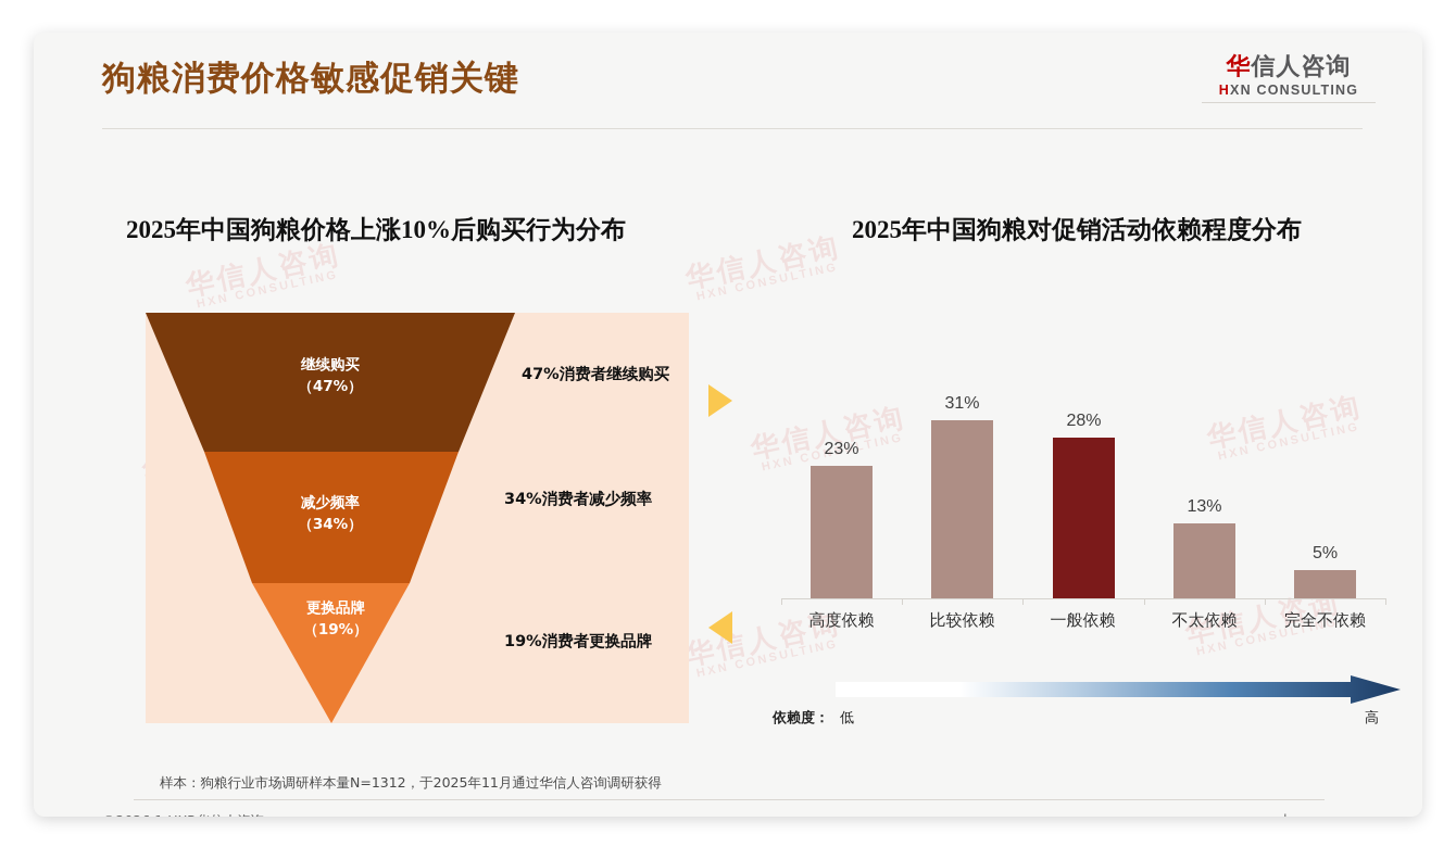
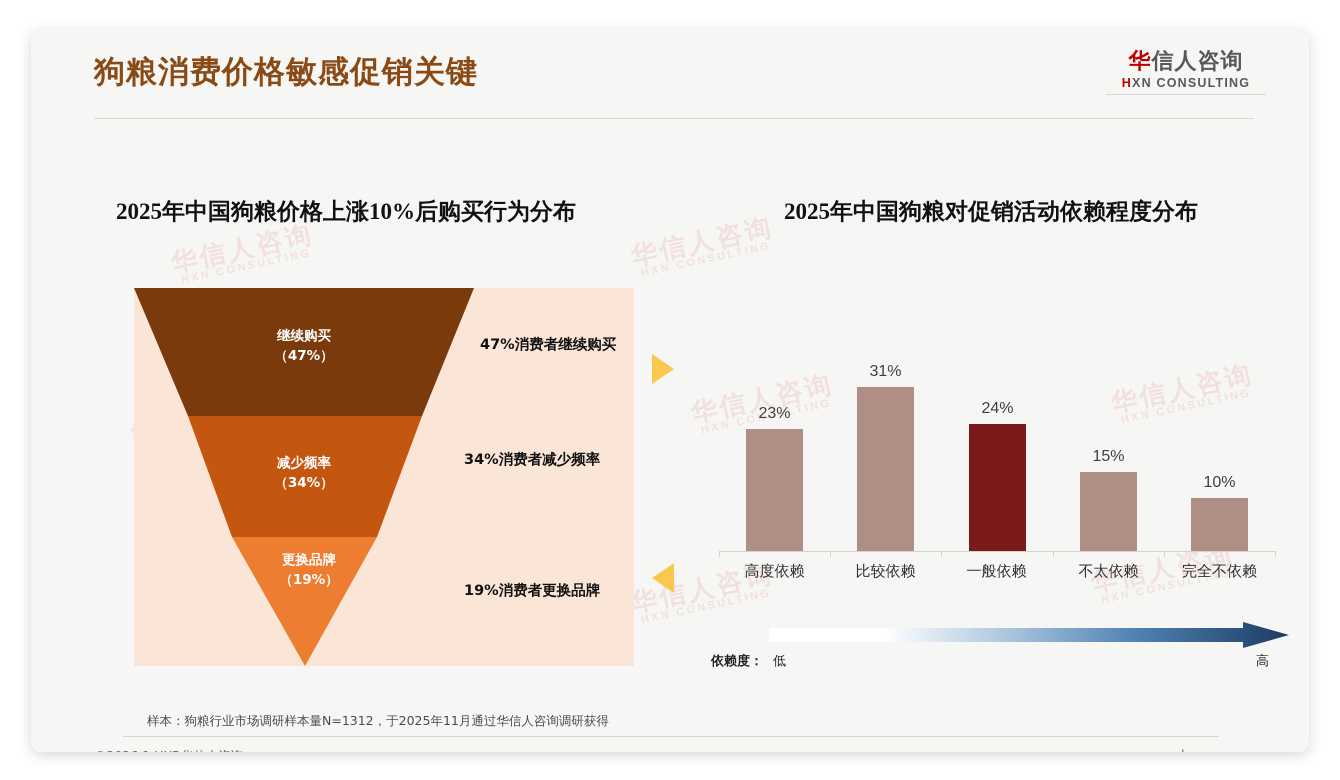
一般依赖: 28% -> 24%
不太依赖: 13% -> 15%
完全不依赖: 5% -> 10%
